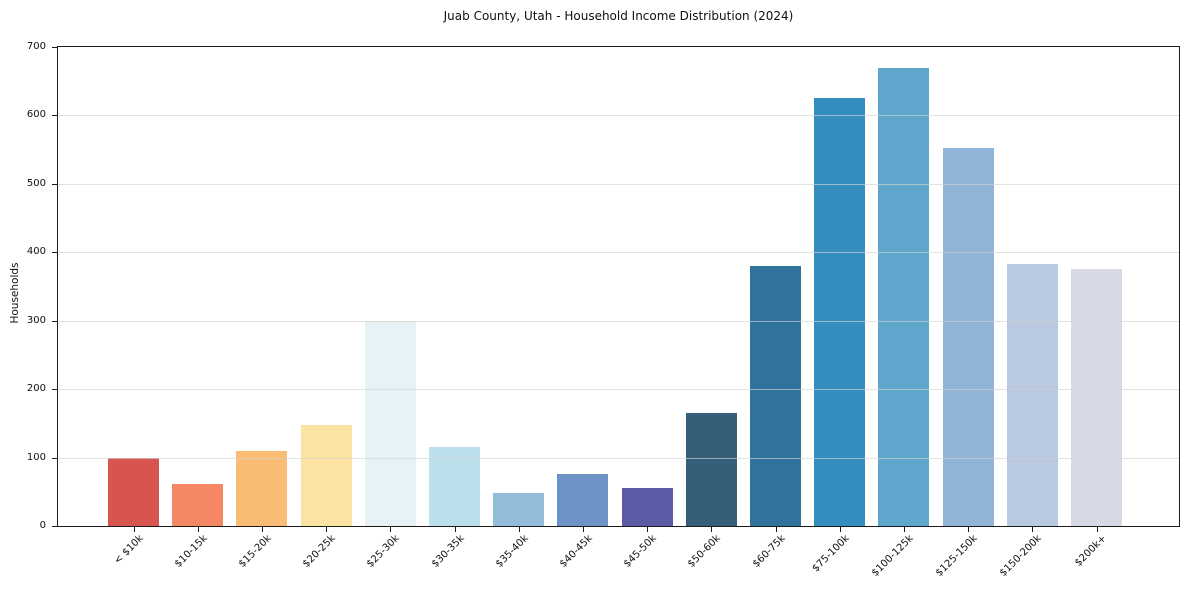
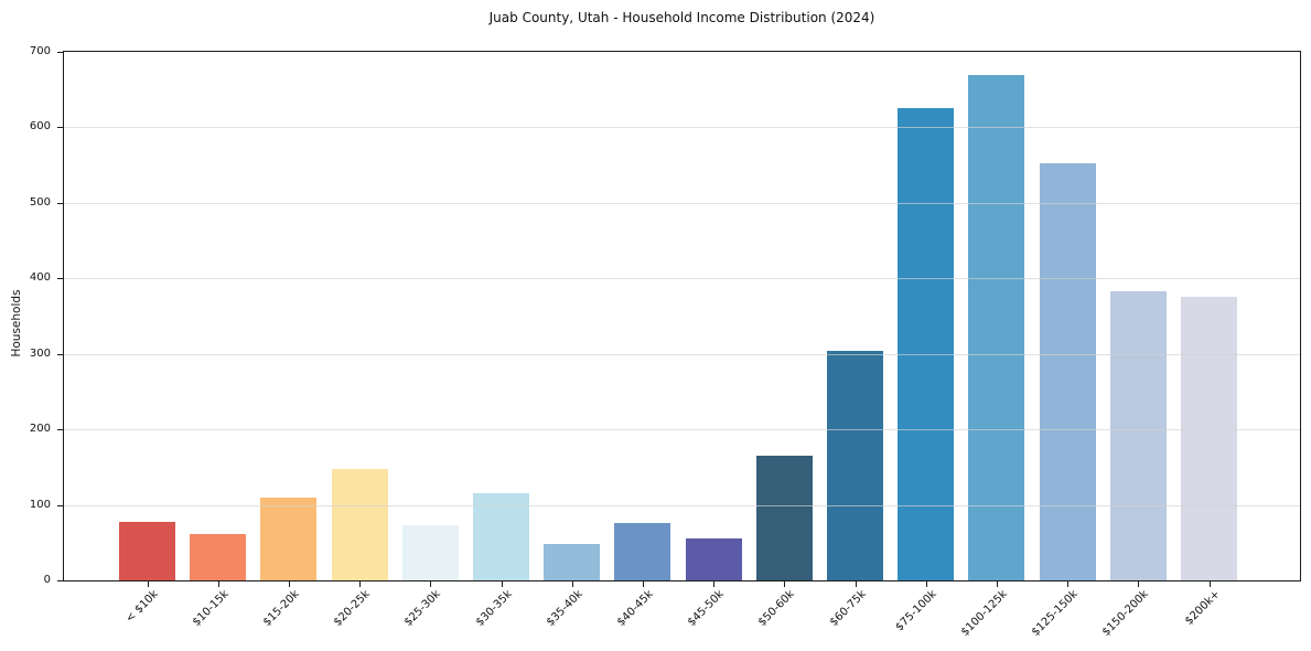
< $10k: 100 -> 80
$25-30k: 300 -> 70
$60-75k: 380 -> 300
